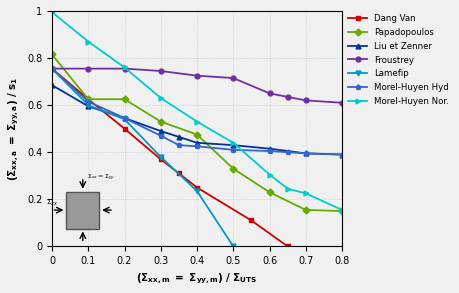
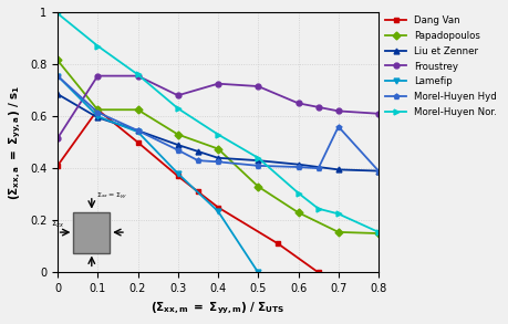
Dang Van/0: 0.755 -> 0.410
Froustrey/0: 0.755 -> 0.515
Froustrey/0.3: 0.745 -> 0.680
Morel-Huyen Hyd/0.7: 0.395 -> 0.560
